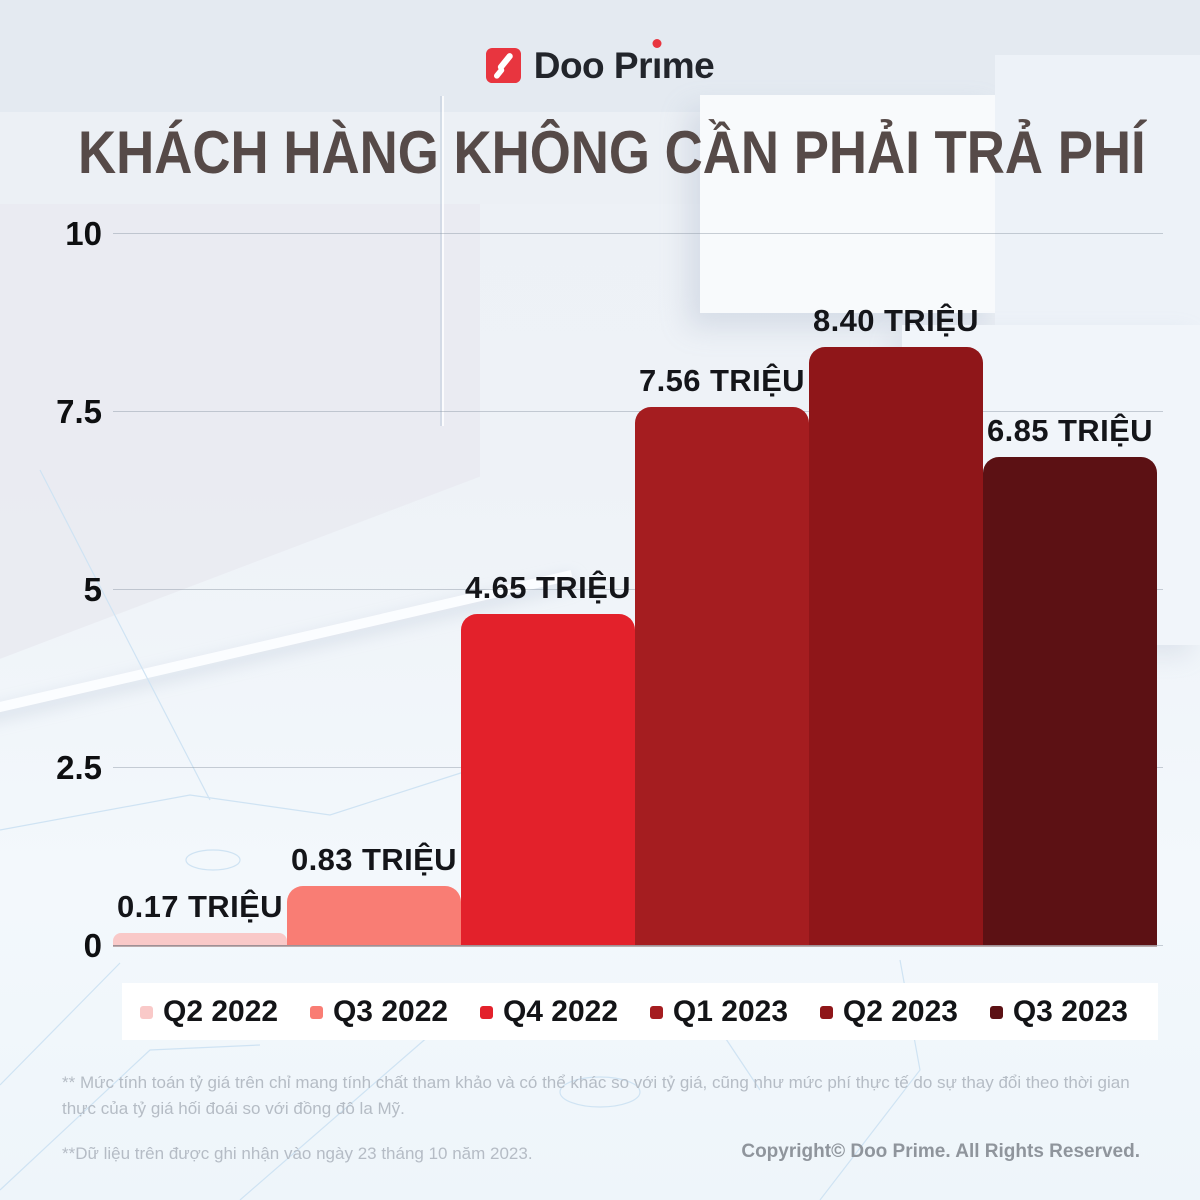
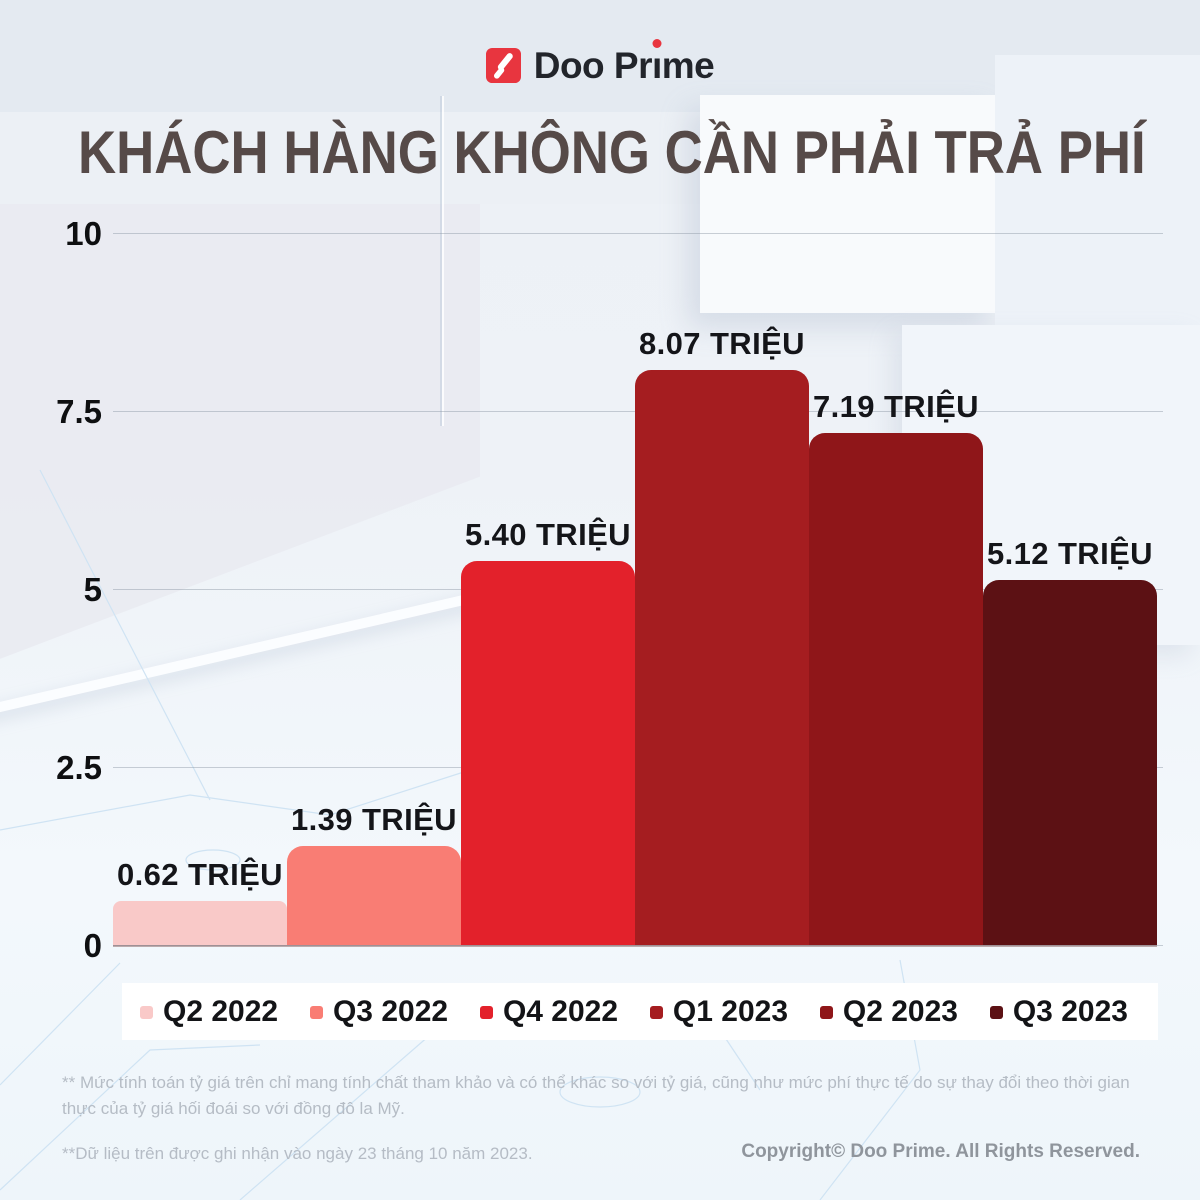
Q2 2022: 0.17 -> 0.62
Q3 2022: 0.83 -> 1.39
Q4 2022: 4.65 -> 5.40
Q1 2023: 7.56 -> 8.07
Q2 2023: 8.40 -> 7.19
Q3 2023: 6.85 -> 5.12
